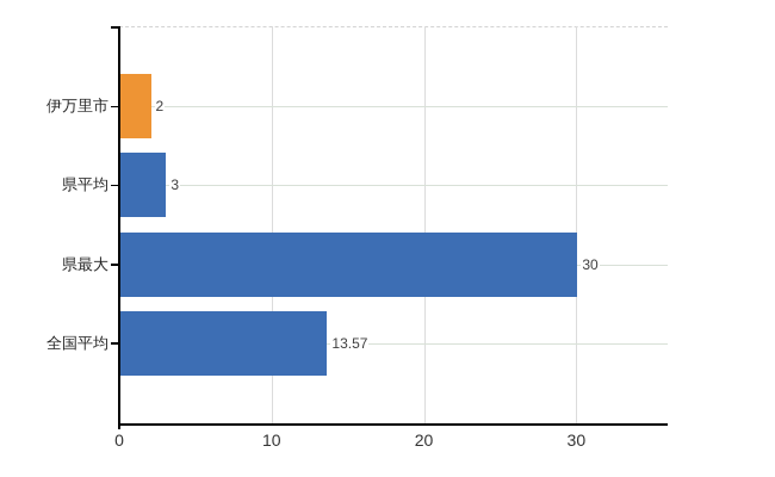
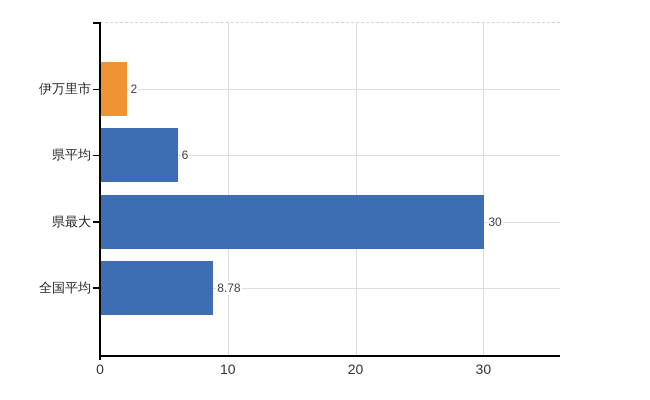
県平均: 3 -> 6
全国平均: 13.57 -> 8.78
